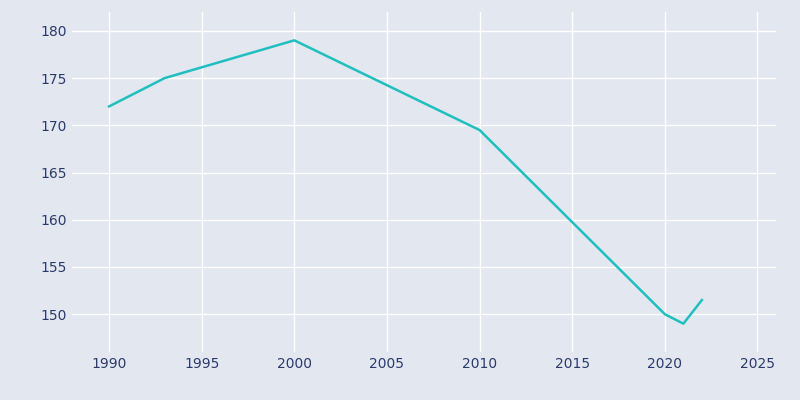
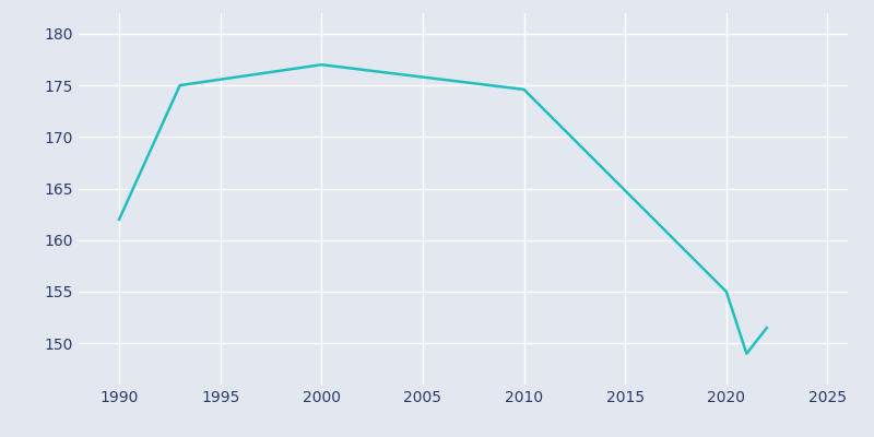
1990: 172.0 -> 162.0
2000: 179.0 -> 177.0
2010: 169.5 -> 174.6
2020: 150.0 -> 155.0
